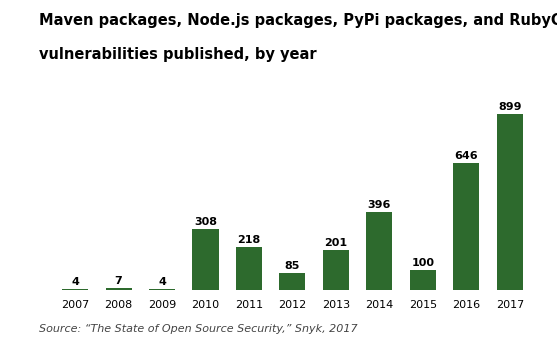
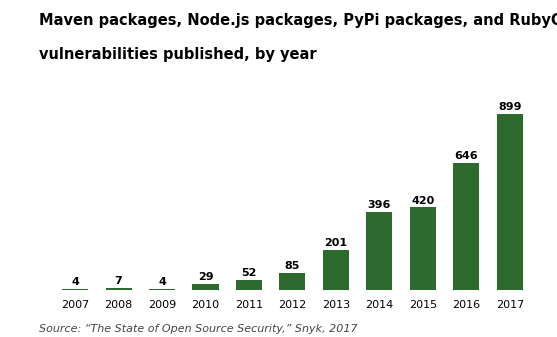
2010: 308 -> 29
2011: 218 -> 52
2015: 100 -> 420
